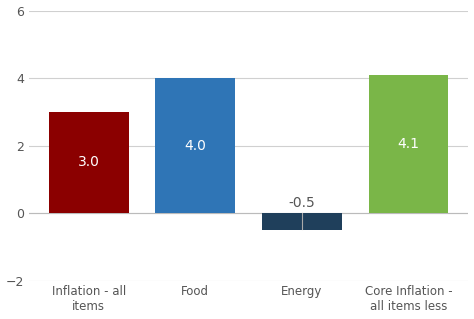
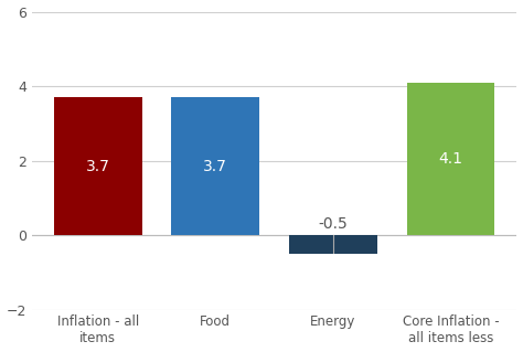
Inflation - all items: 3.0 -> 3.7
Food: 4.0 -> 3.7
